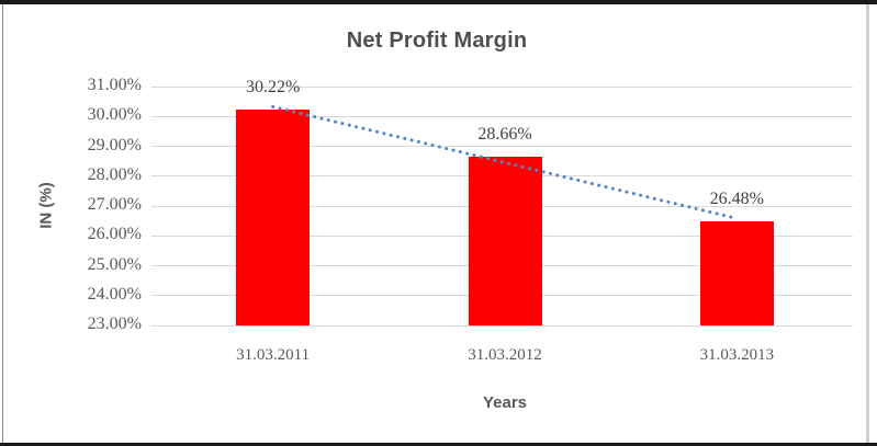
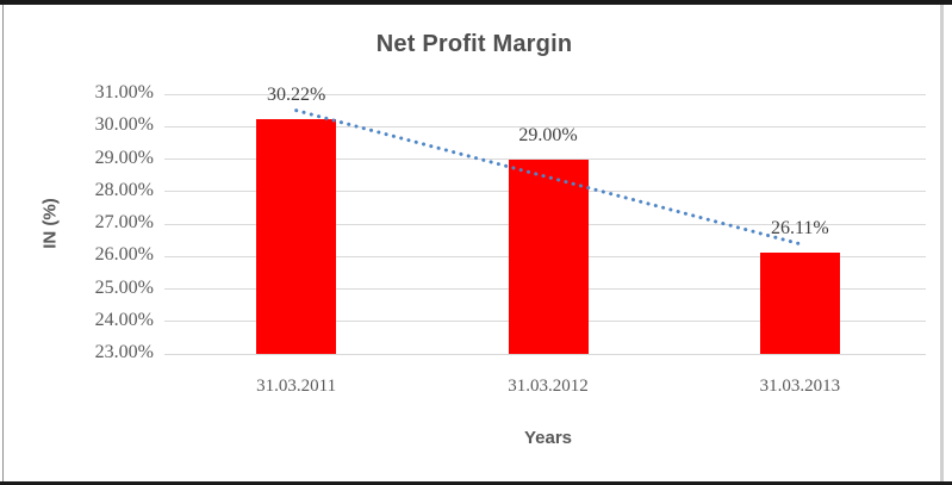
31.03.2012: 28.66% -> 29.00%
31.03.2013: 26.48% -> 26.11%
